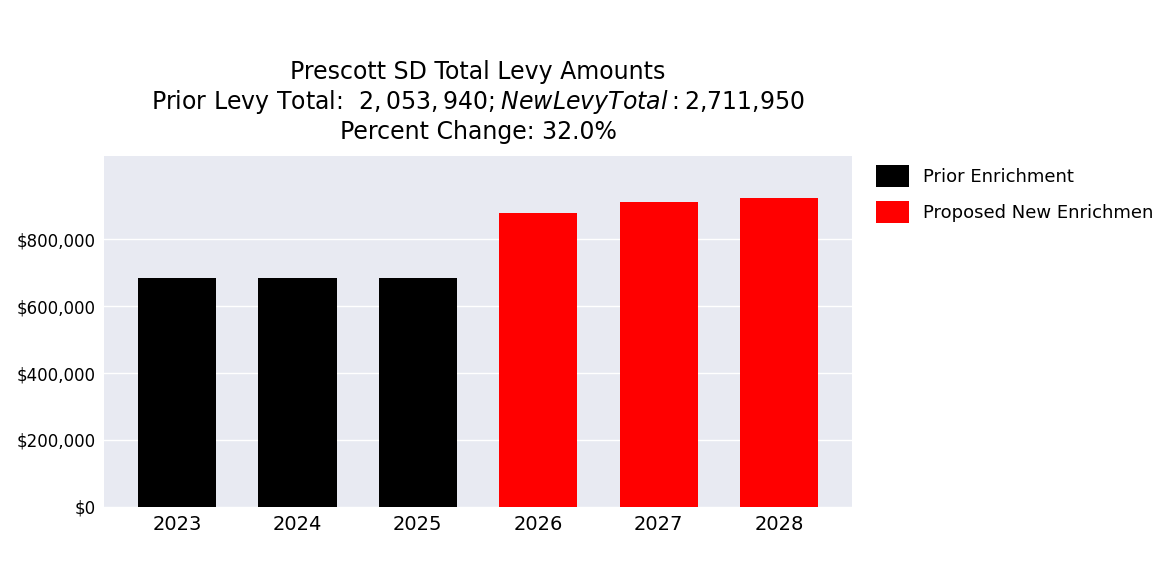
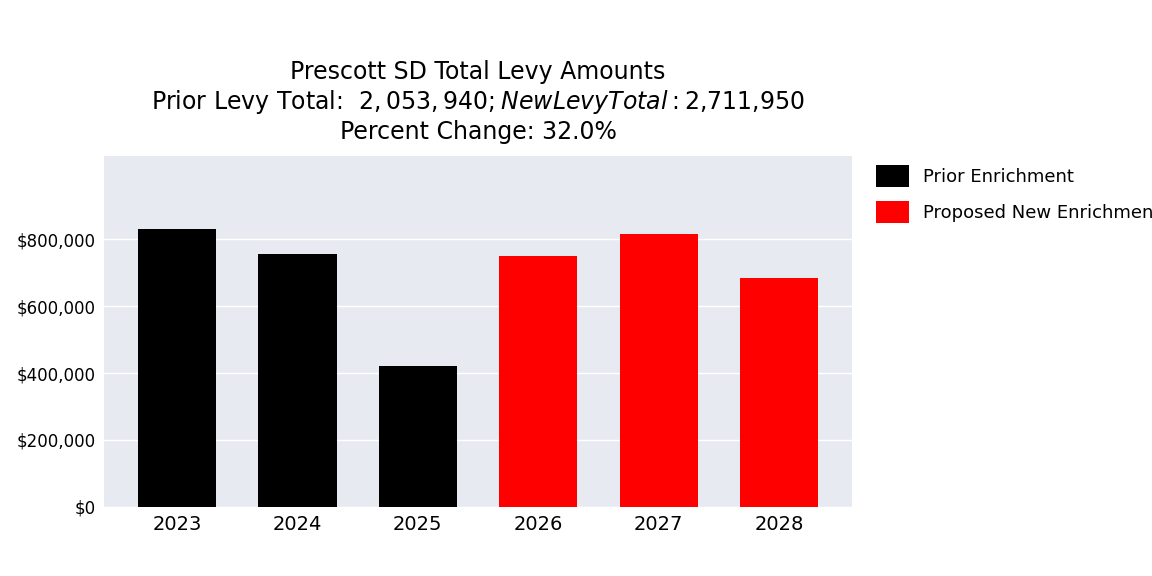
2023: $685,000 -> $830,000
2024: $685,000 -> $755,000
2025: $685,000 -> $420,000
2026: $878,000 -> $750,000
2027: $912,000 -> $815,000
2028: $923,000 -> $685,000
